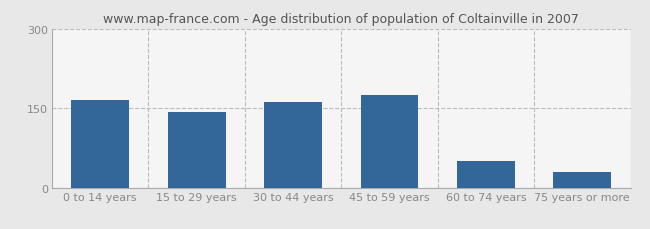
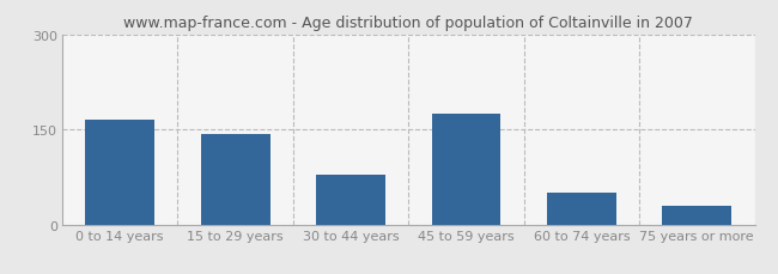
30 to 44 years: 162 -> 78
